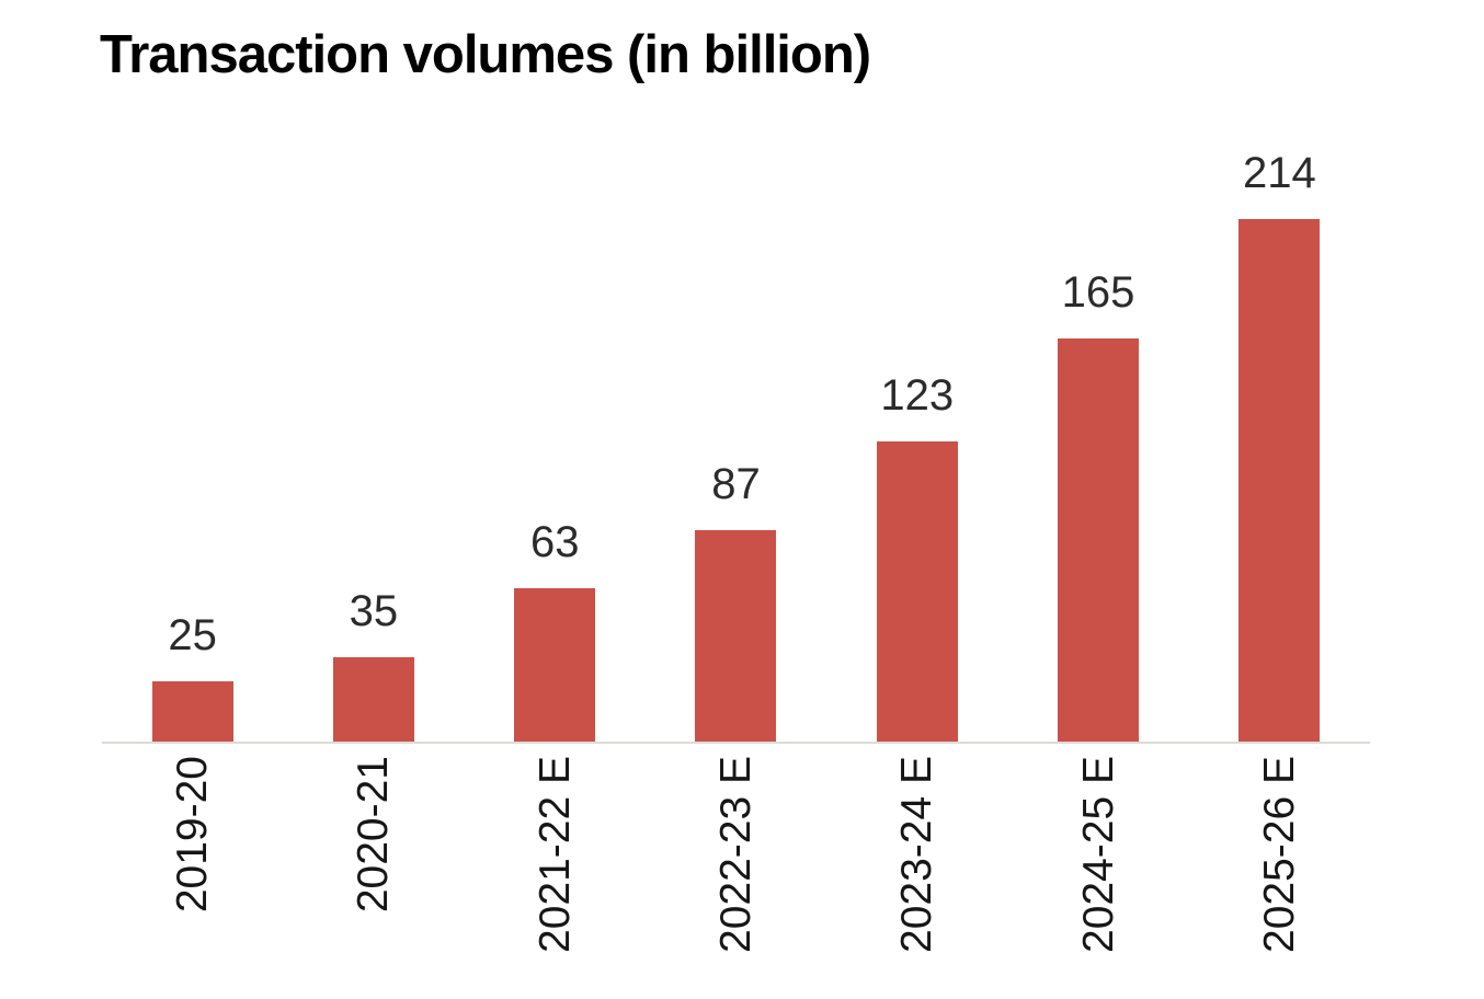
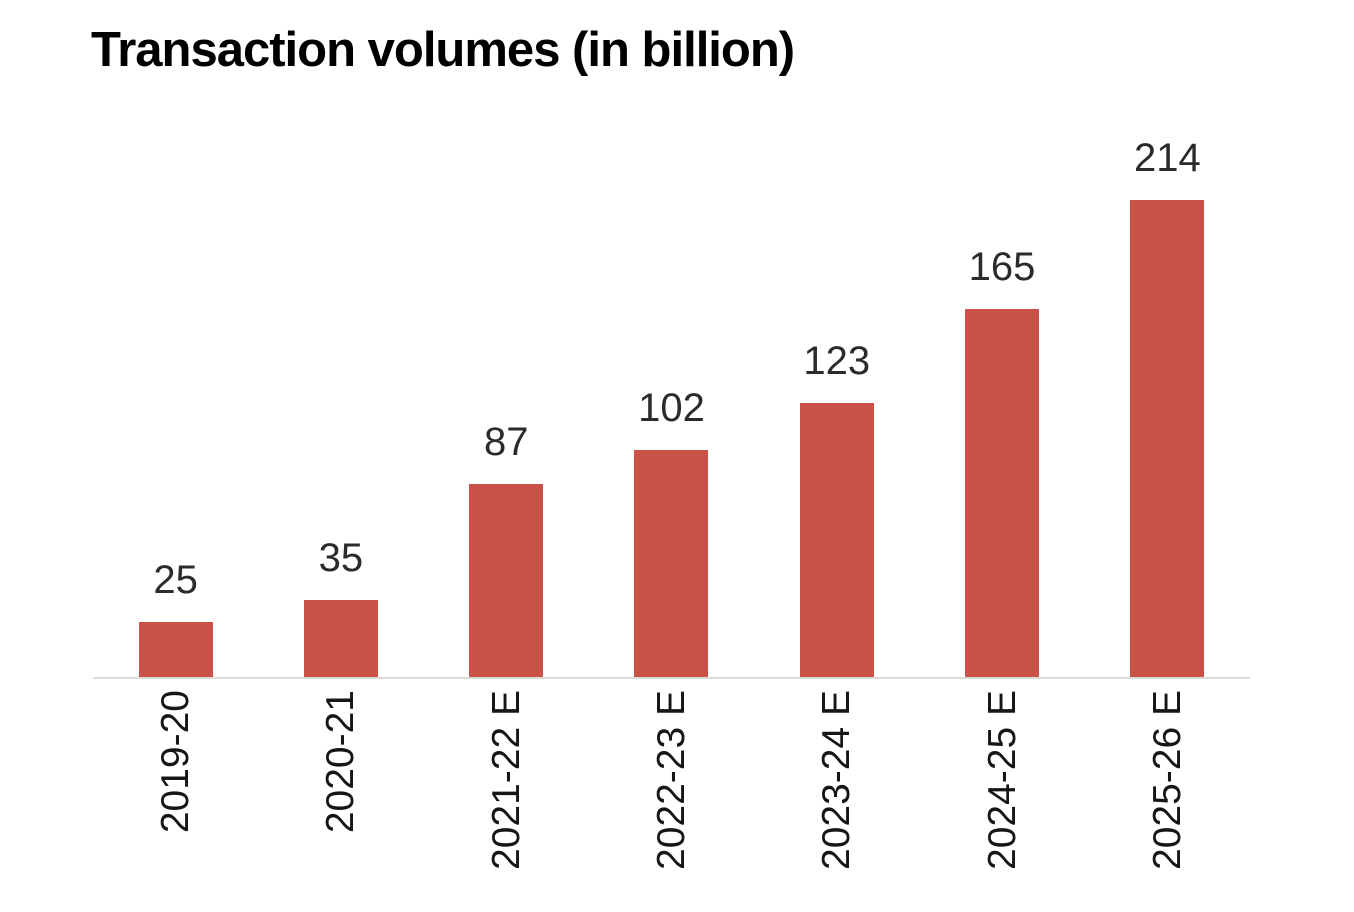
2021-22 E: 63 -> 87
2022-23 E: 87 -> 102
